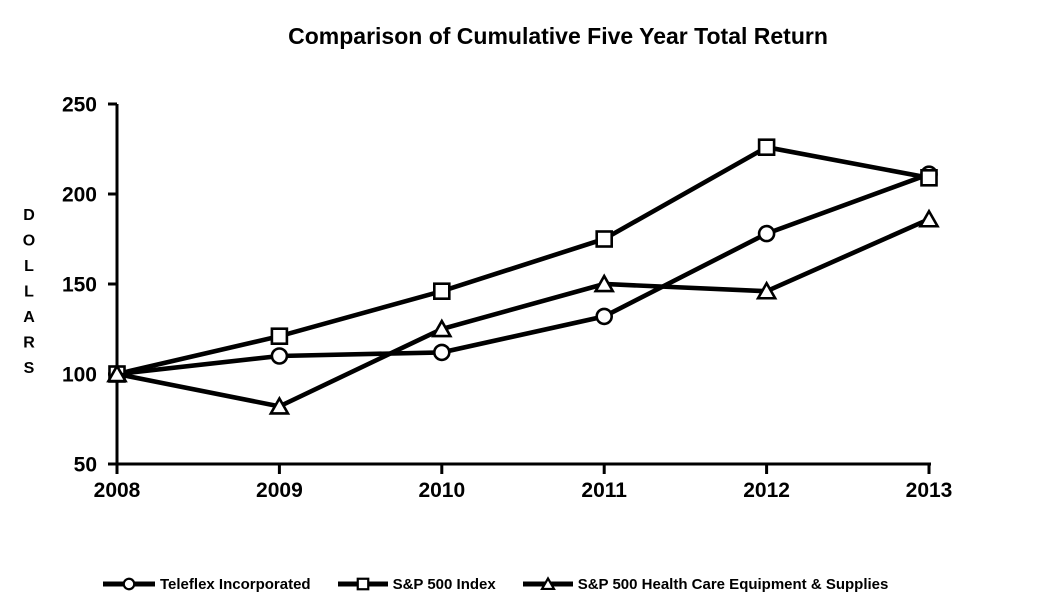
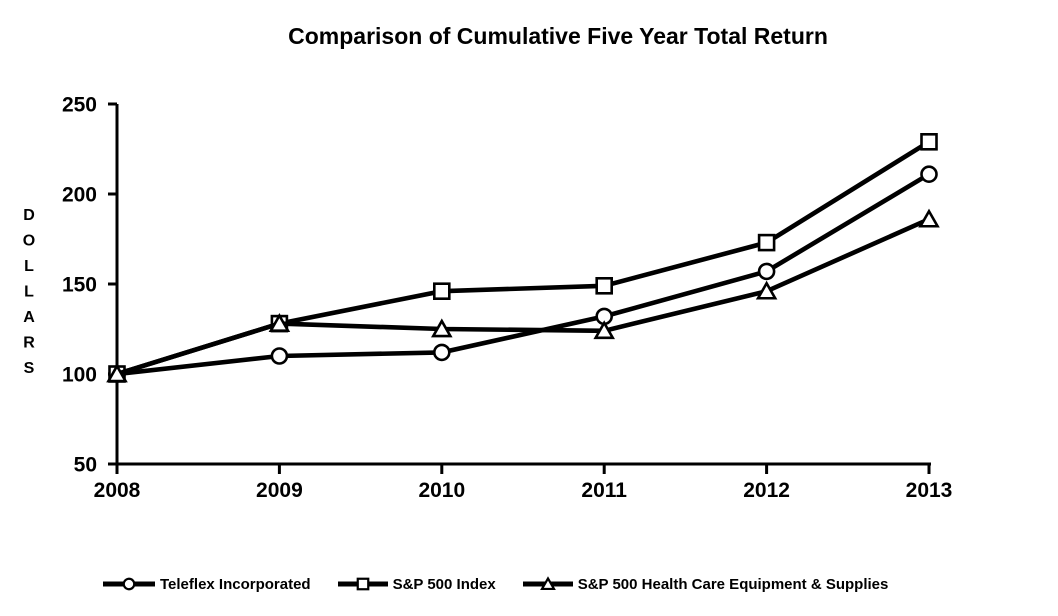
S&P 500 Index/2009: 121 -> 128
S&P 500 Health Care Equipment & Supplies/2009: 82 -> 128
S&P 500 Index/2011: 175 -> 149
S&P 500 Health Care Equipment & Supplies/2011: 150 -> 124
Teleflex Incorporated/2012: 178 -> 157
S&P 500 Index/2012: 226 -> 173
S&P 500 Index/2013: 209 -> 229
